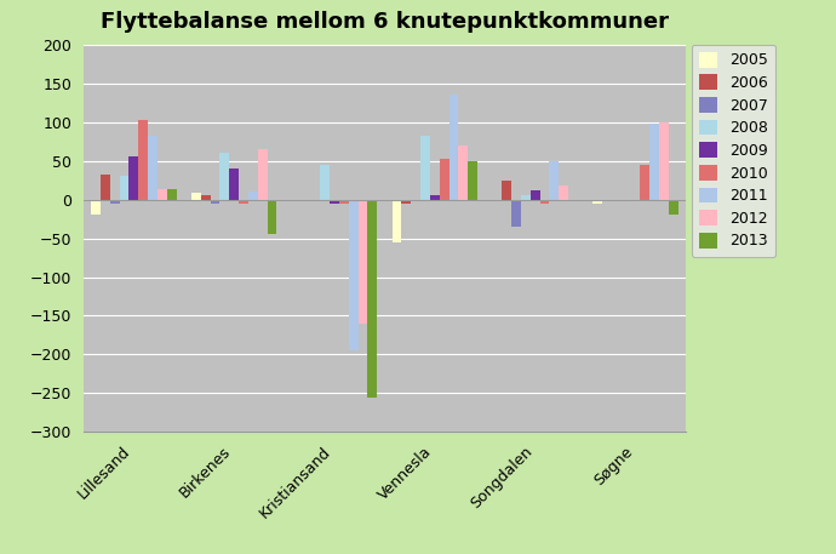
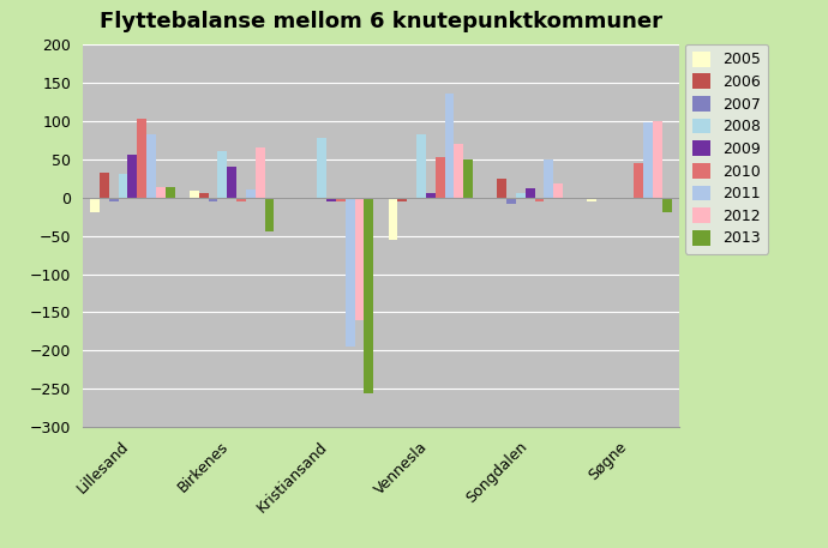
2008/Kristiansand: 45 -> 78
2007/Songdalen: -35 -> -8
